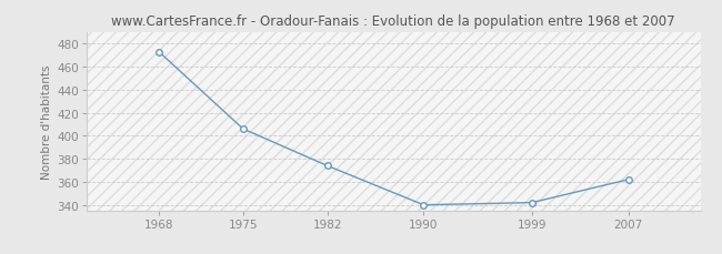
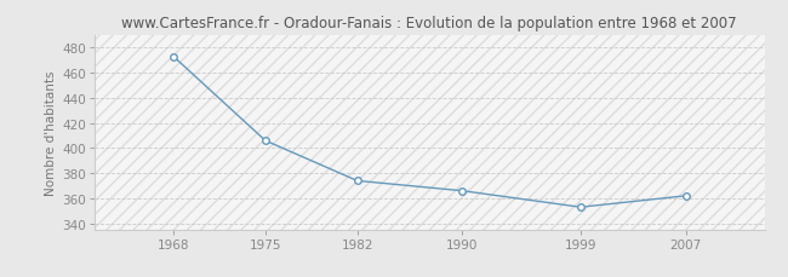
1990: 340 -> 366
1999: 342 -> 353
